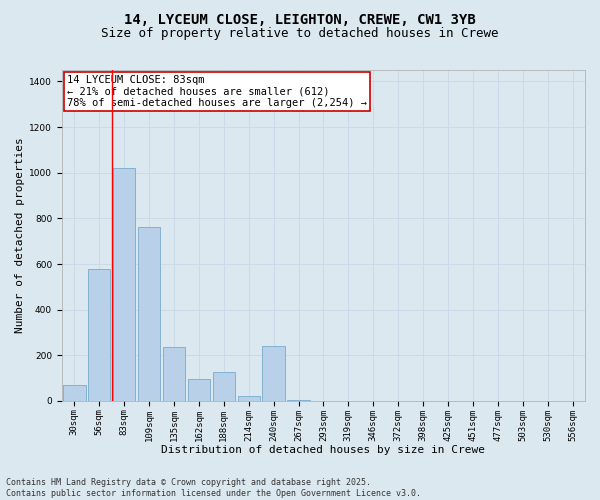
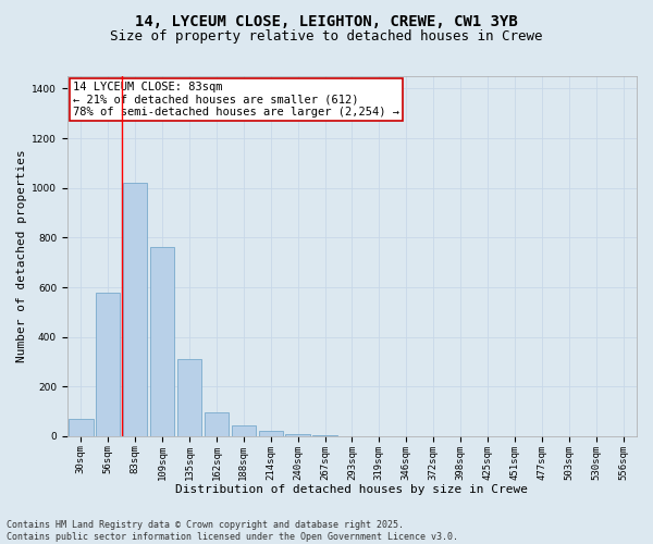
135sqm: 235 -> 310
188sqm: 125 -> 42
240sqm: 240 -> 10
